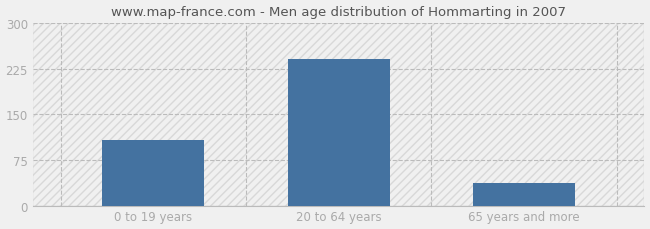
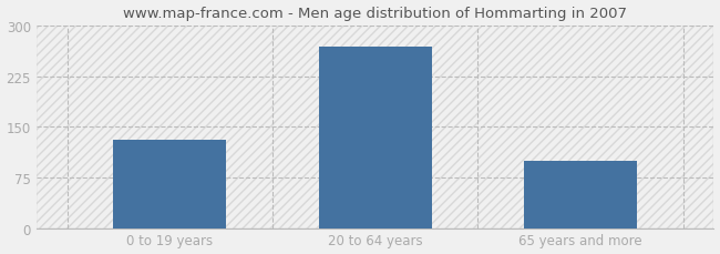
0 to 19 years: 107 -> 130
20 to 64 years: 240 -> 268
65 years and more: 37 -> 100
